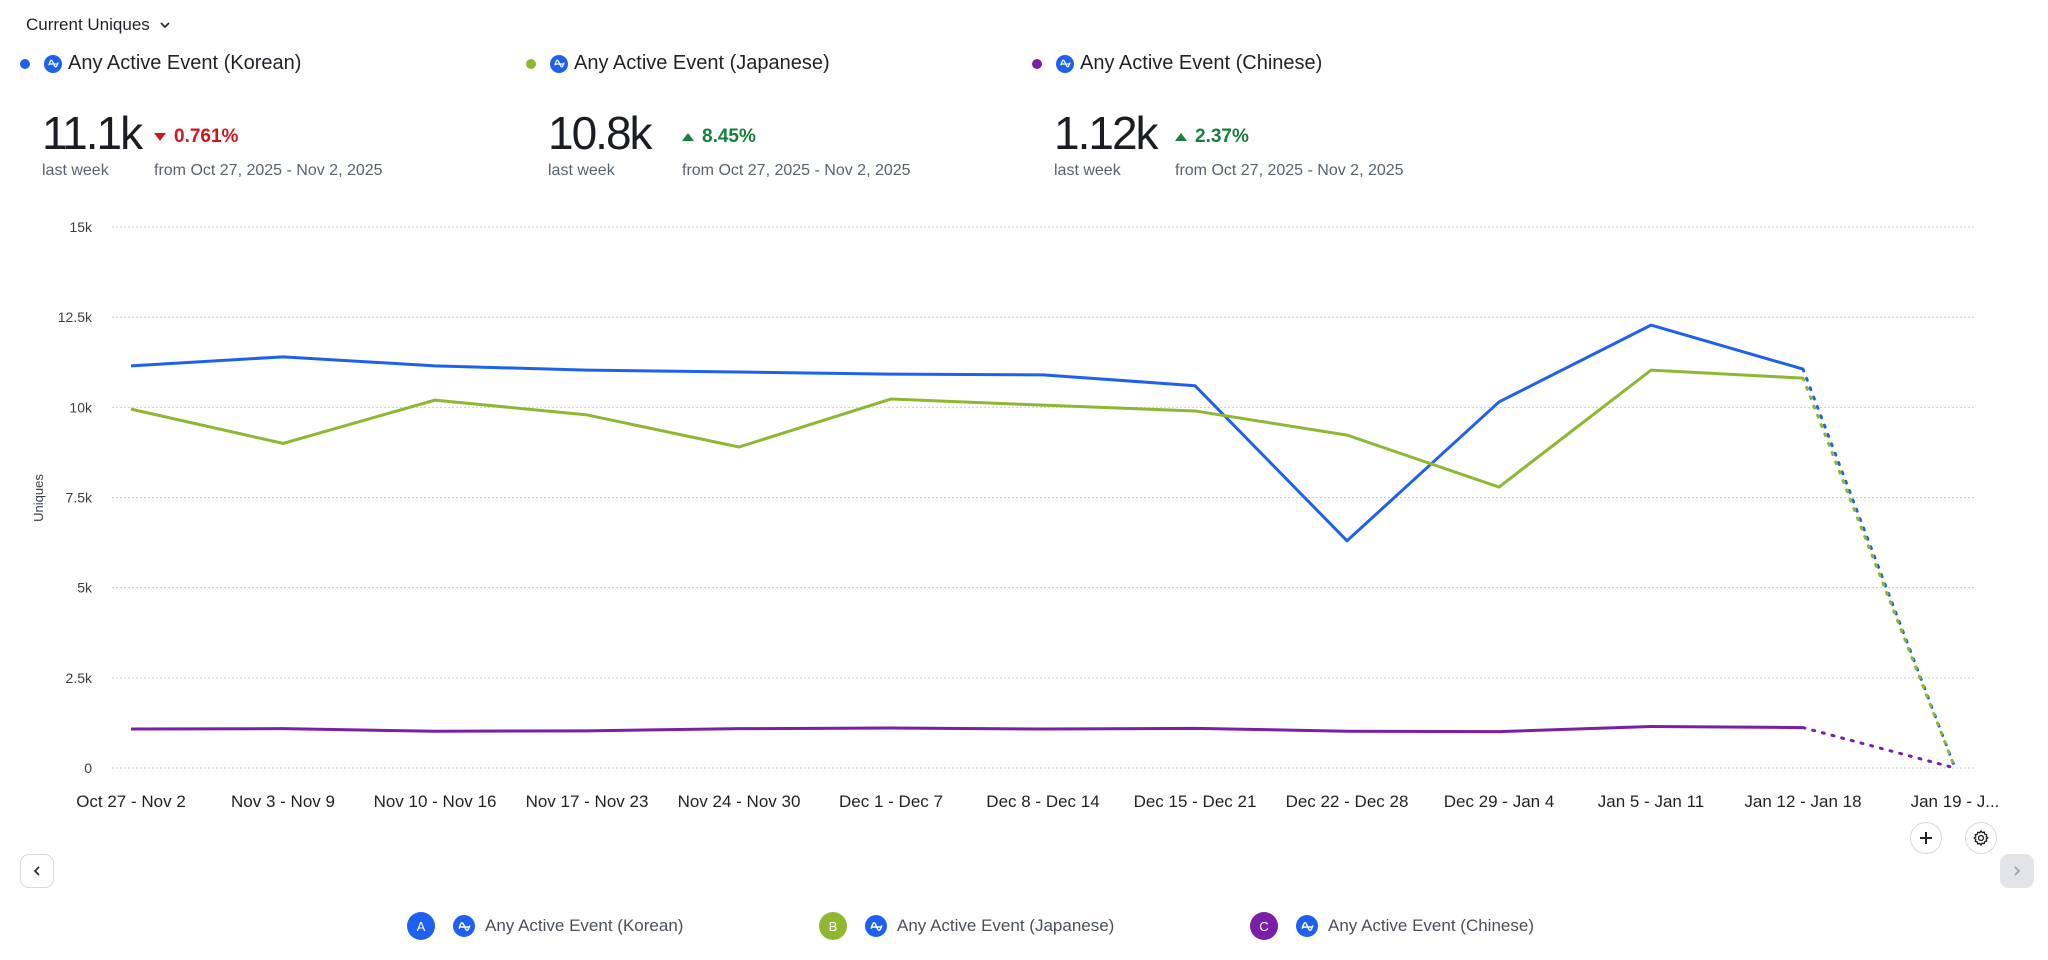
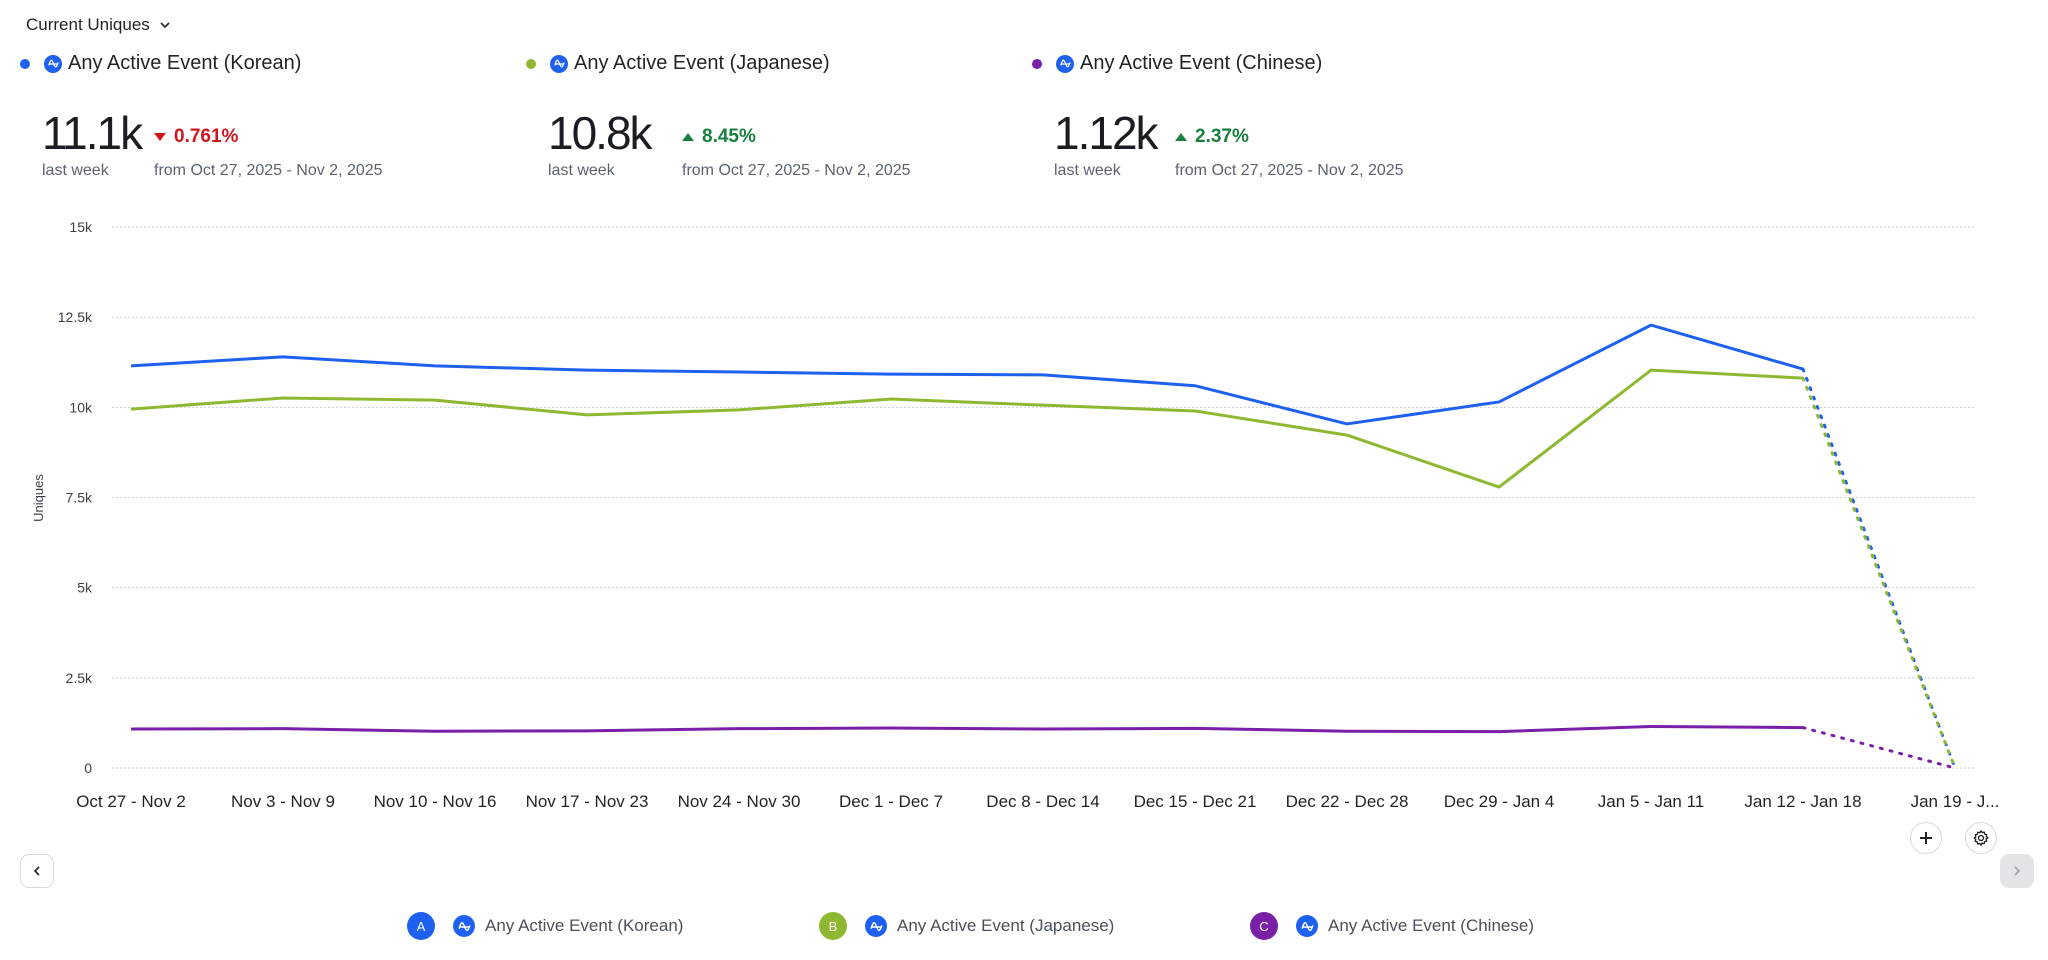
Any Active Event (Japanese)/Nov 3 - Nov 9: 9.0k -> 10.3k
Any Active Event (Japanese)/Nov 24 - Nov 30: 8.9k -> 9.9k
Any Active Event (Korean)/Dec 22 - Dec 28: 6.3k -> 9.5k
